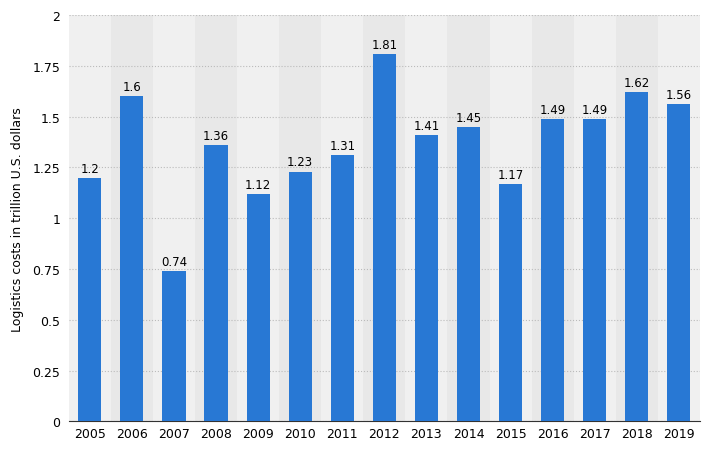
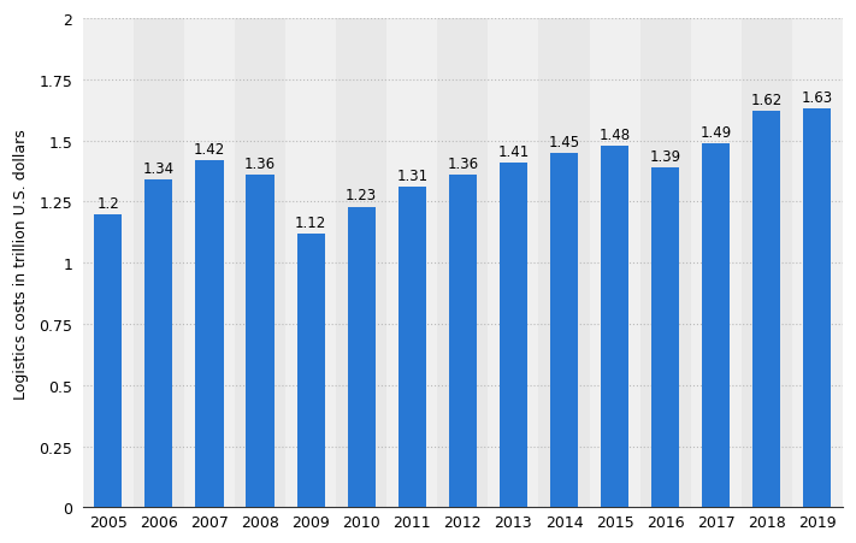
2006: 1.6 -> 1.34
2007: 0.74 -> 1.42
2012: 1.81 -> 1.36
2015: 1.17 -> 1.48
2016: 1.49 -> 1.39
2019: 1.56 -> 1.63
